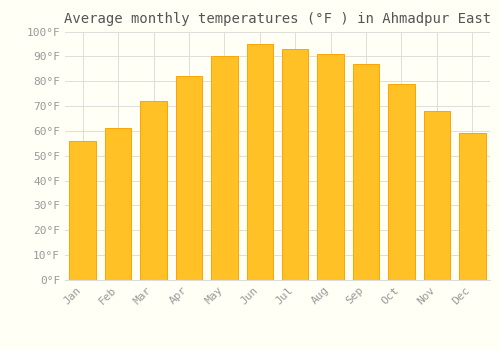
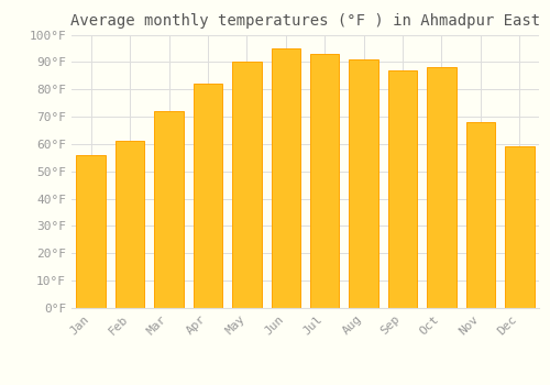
Oct: 79°F -> 88°F
